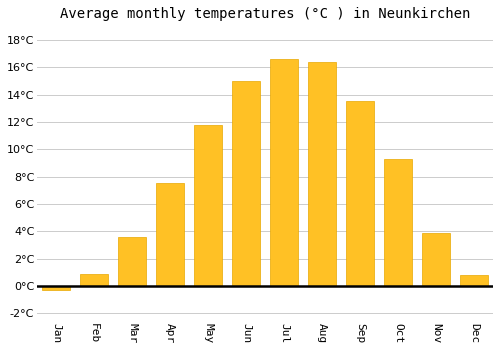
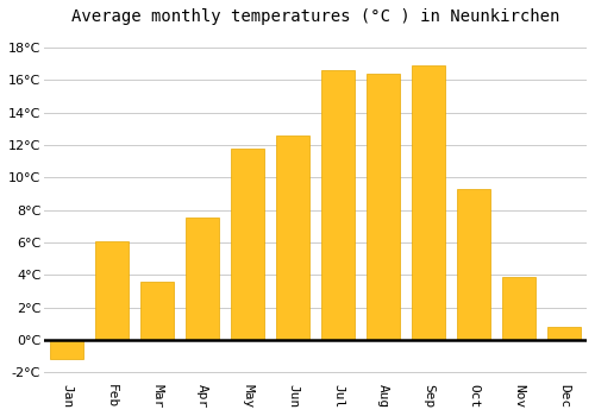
Jan: -0.3°C -> -1.2°C
Feb: 0.9°C -> 6.1°C
Jun: 15.0°C -> 12.6°C
Sep: 13.5°C -> 16.9°C
